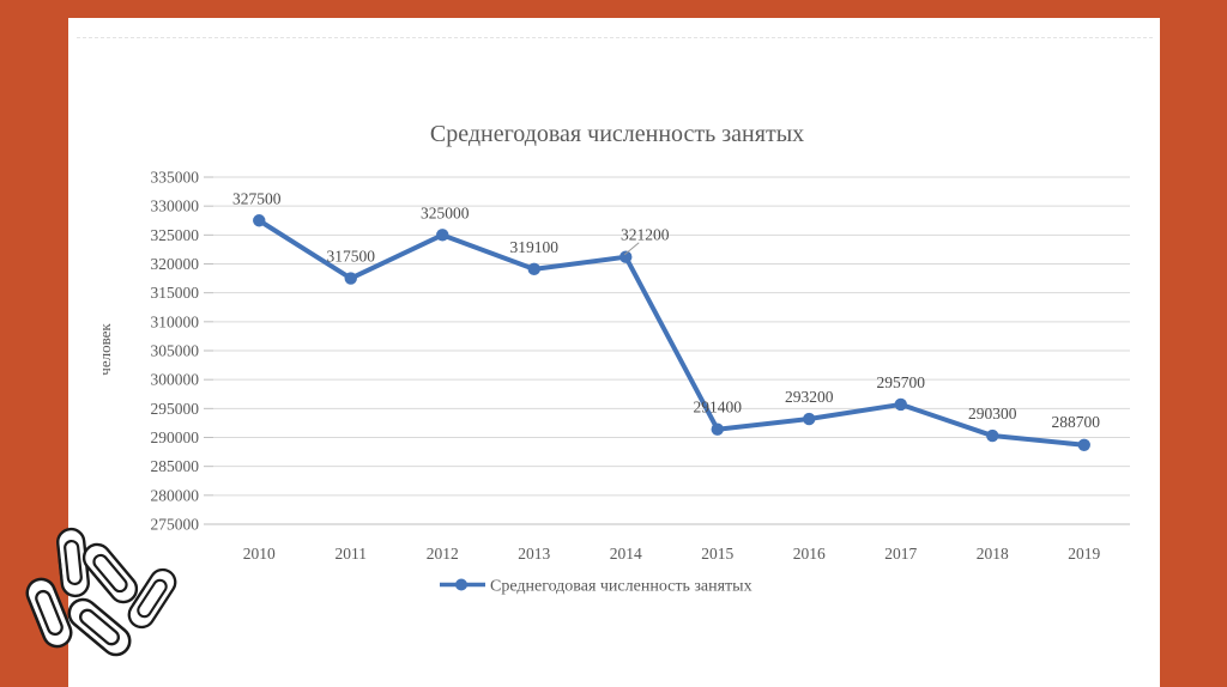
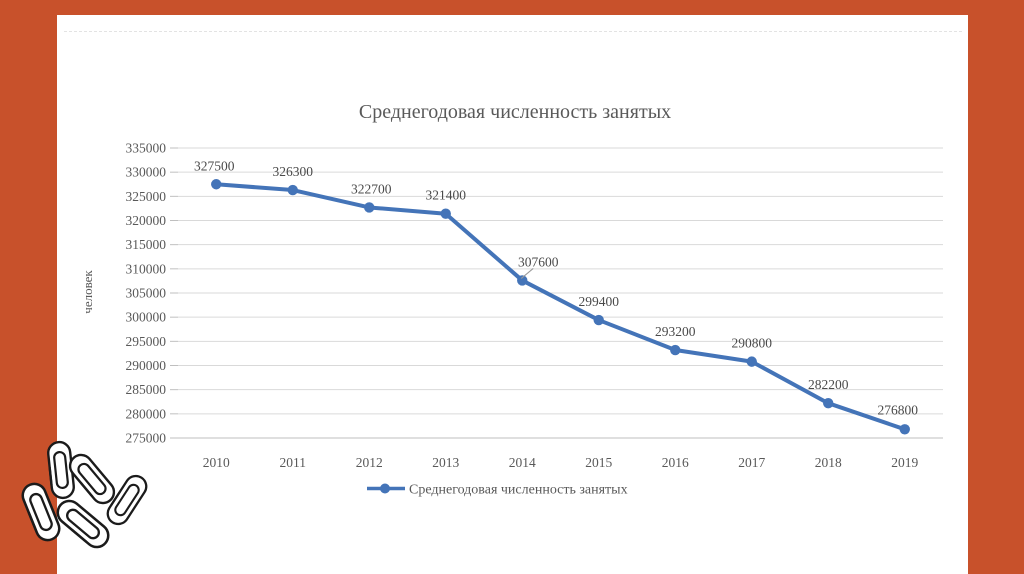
2011: 317500 -> 326300
2012: 325000 -> 322700
2013: 319100 -> 321400
2014: 321200 -> 307600
2015: 291400 -> 299400
2017: 295700 -> 290800
2018: 290300 -> 282200
2019: 288700 -> 276800
